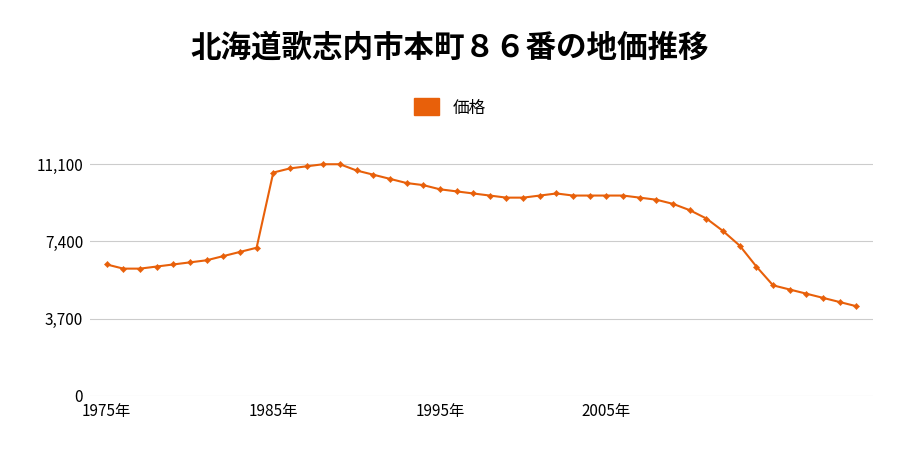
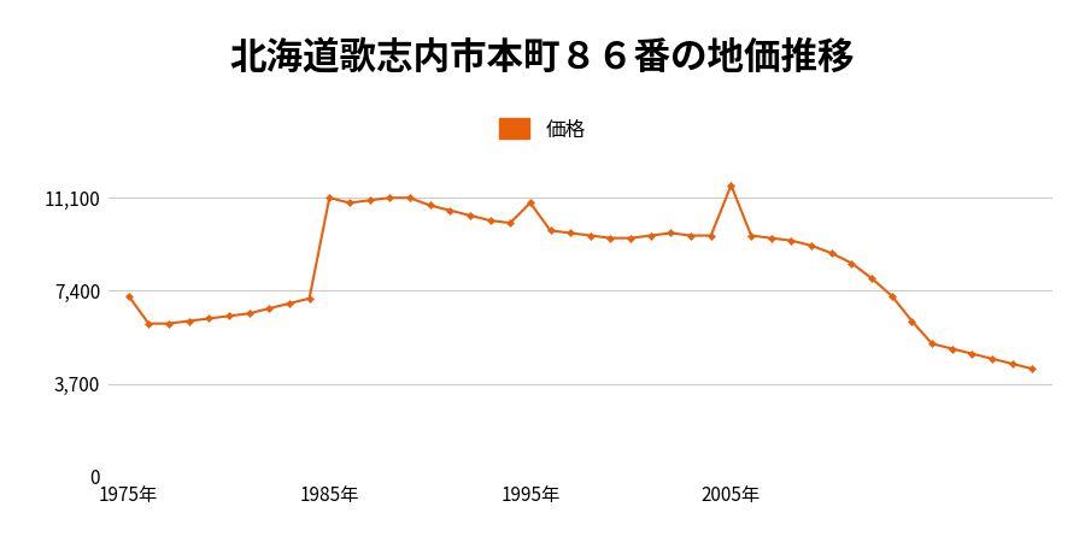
1975年: 6,300 -> 7,200
1985年: 10,700 -> 11,100
1995年: 9,900 -> 10,900
2005年: 9,600 -> 11,600
